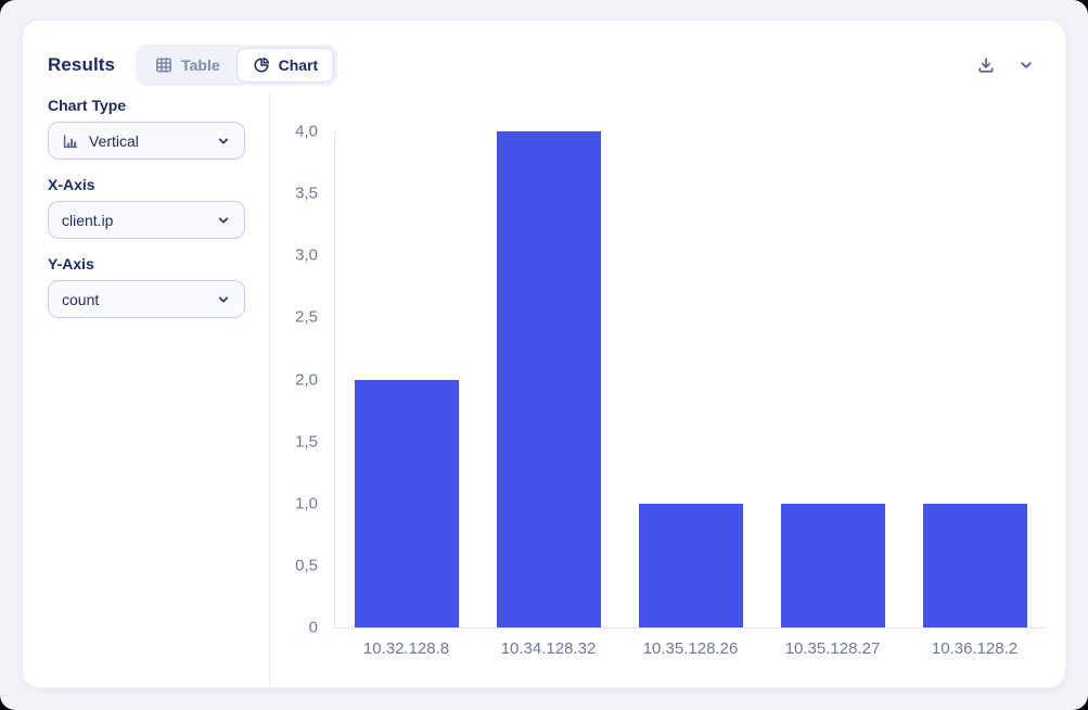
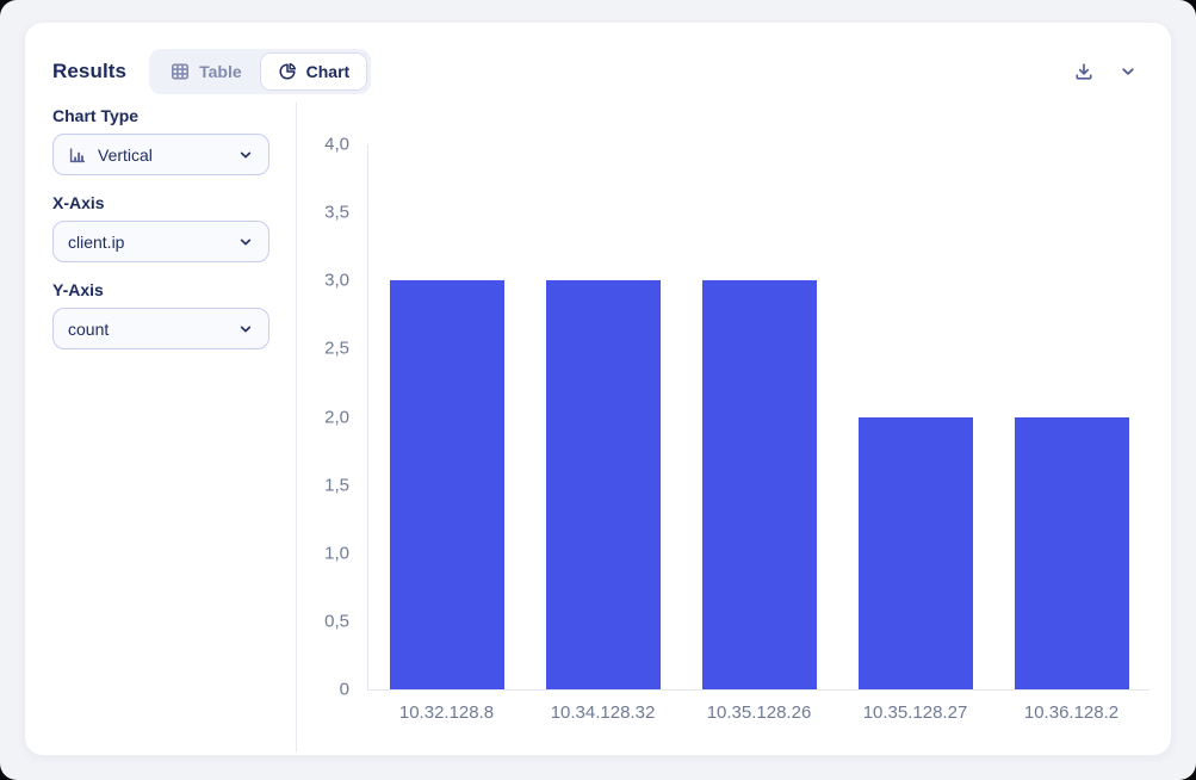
10.32.128.8: 2 -> 3
10.34.128.32: 4 -> 3
10.35.128.26: 1 -> 3
10.35.128.27: 1 -> 2
10.36.128.2: 1 -> 2
